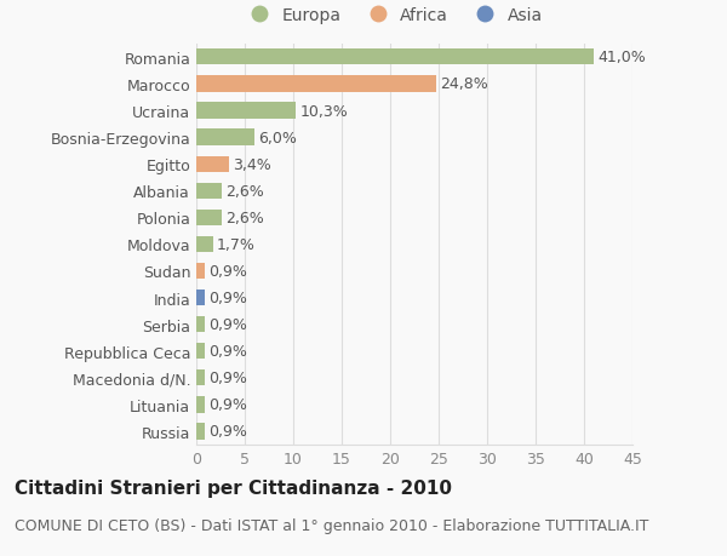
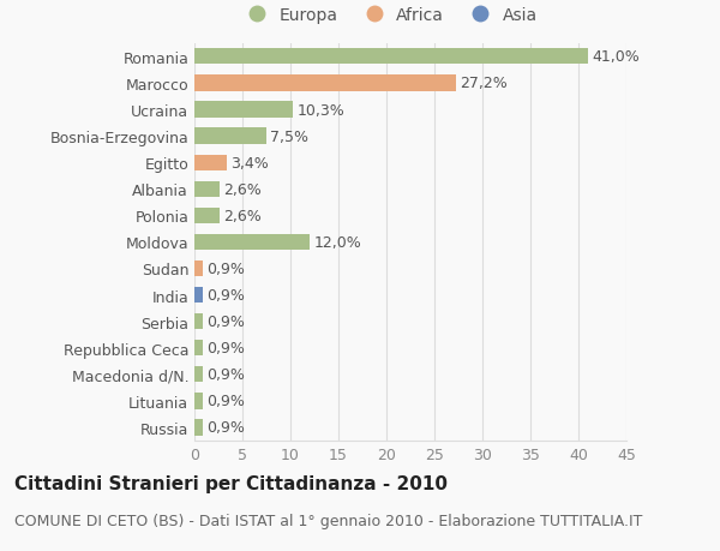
Marocco: 24,8% -> 27,2%
Bosnia-Erzegovina: 6,0% -> 7,5%
Moldova: 1,7% -> 12,0%
